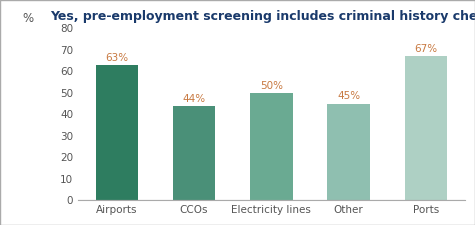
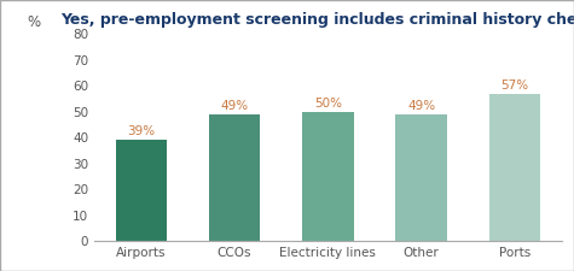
Airports: 63% -> 39%
CCOs: 44% -> 49%
Other: 45% -> 49%
Ports: 67% -> 57%
